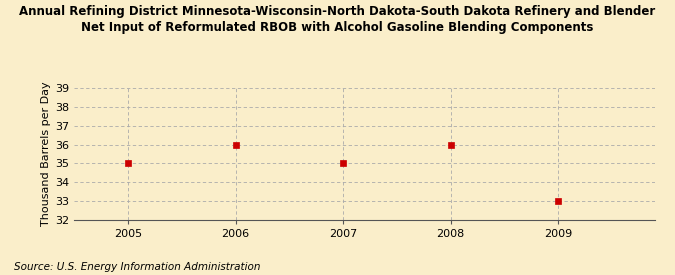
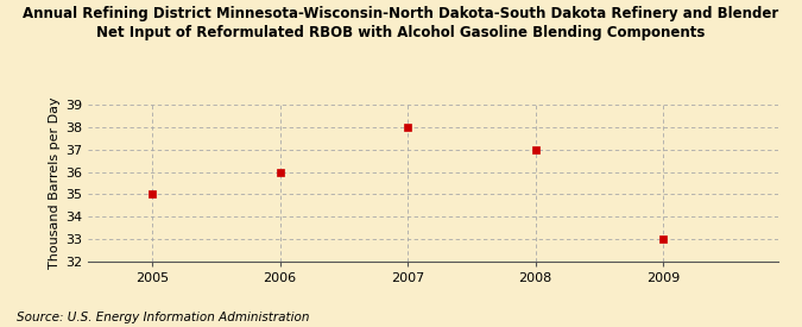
2007: 35 -> 38
2008: 36 -> 37
